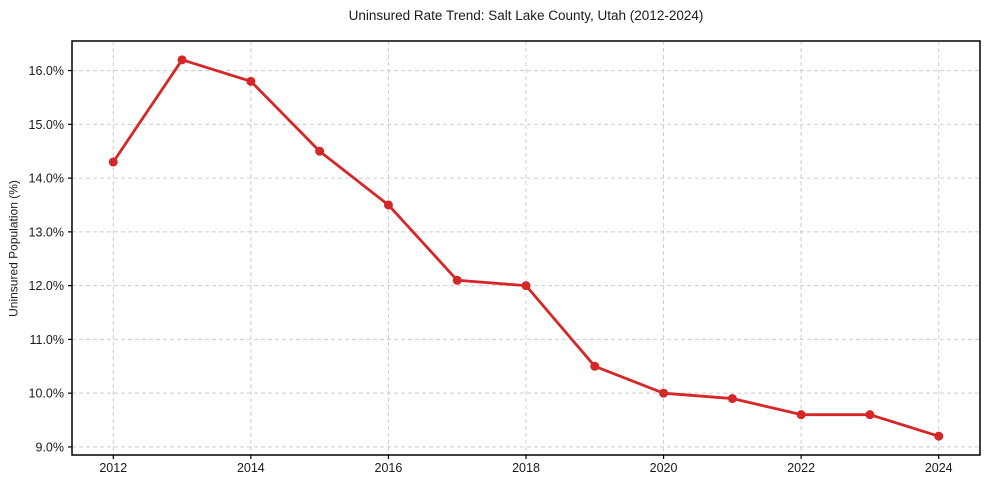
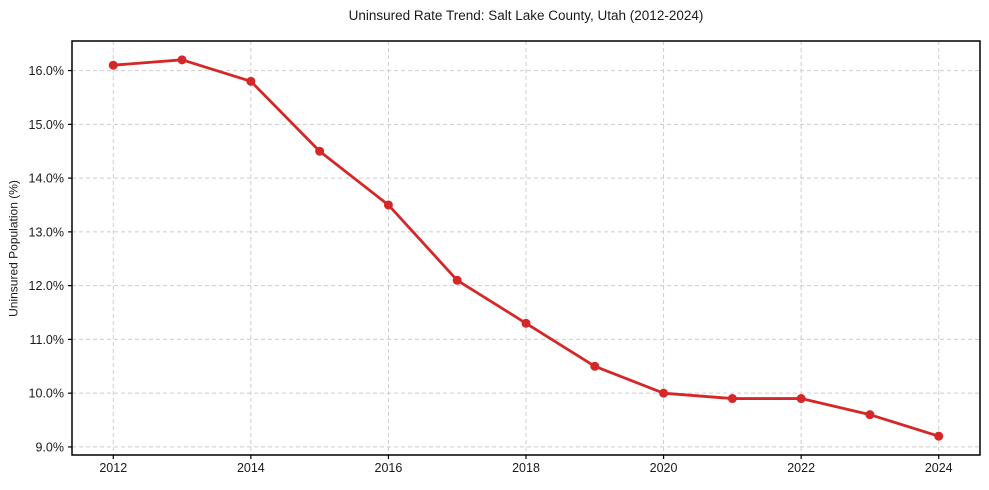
2012: 14.3% -> 16.1%
2018: 12.0% -> 11.3%
2022: 9.6% -> 9.9%
